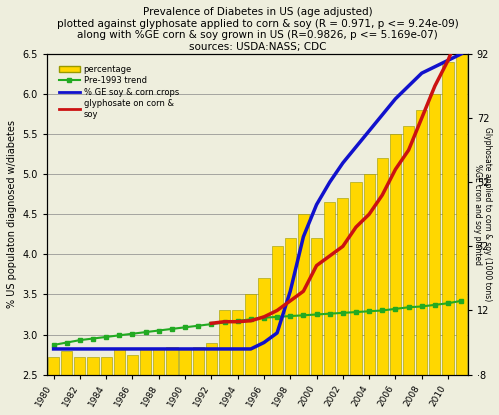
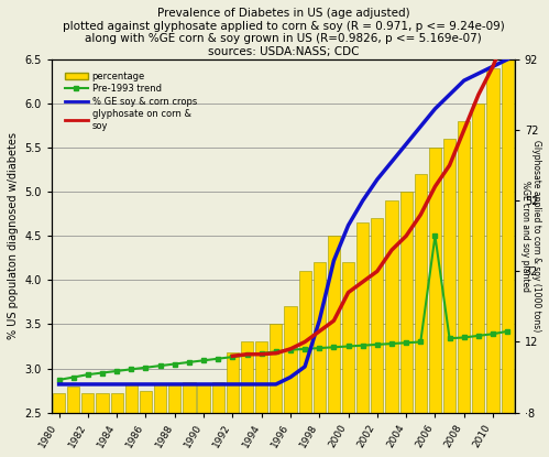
percentage/1992: 2.90 -> 3.18
Pre-1993 trend/2006: 3.32 -> 4.50
